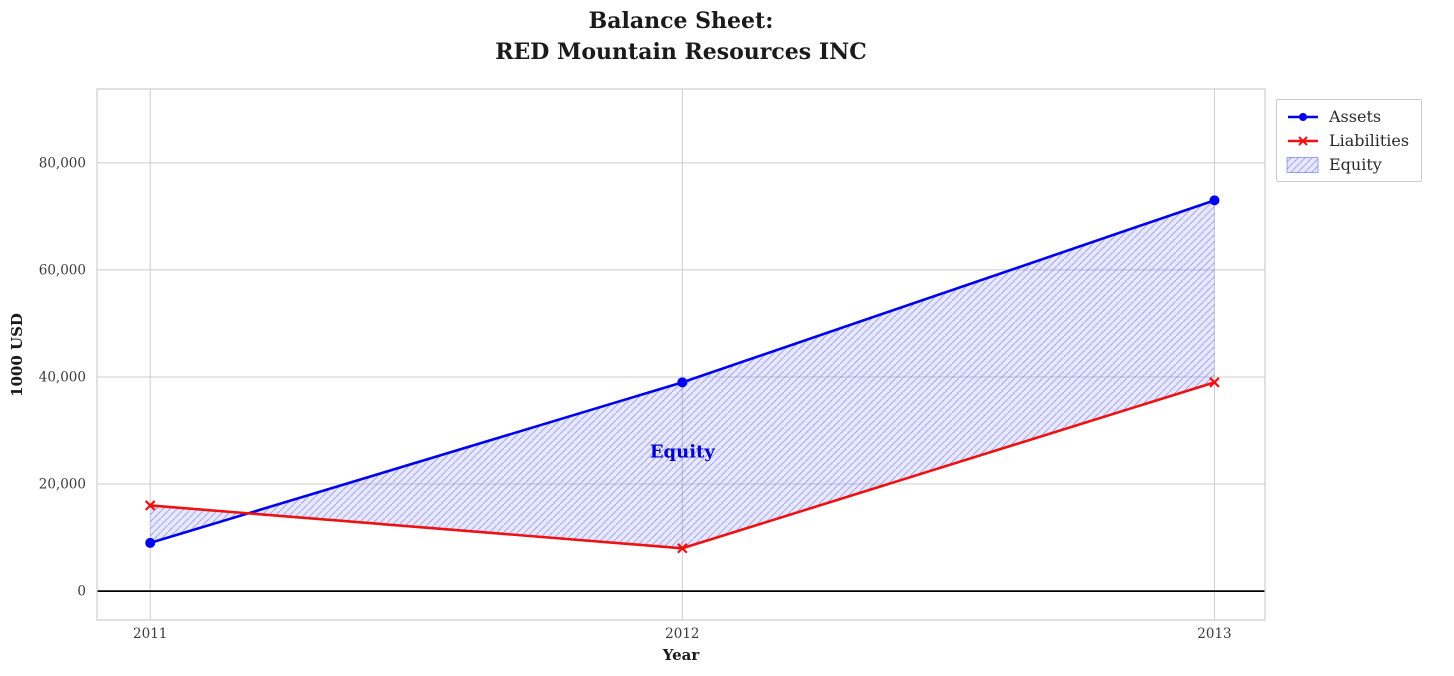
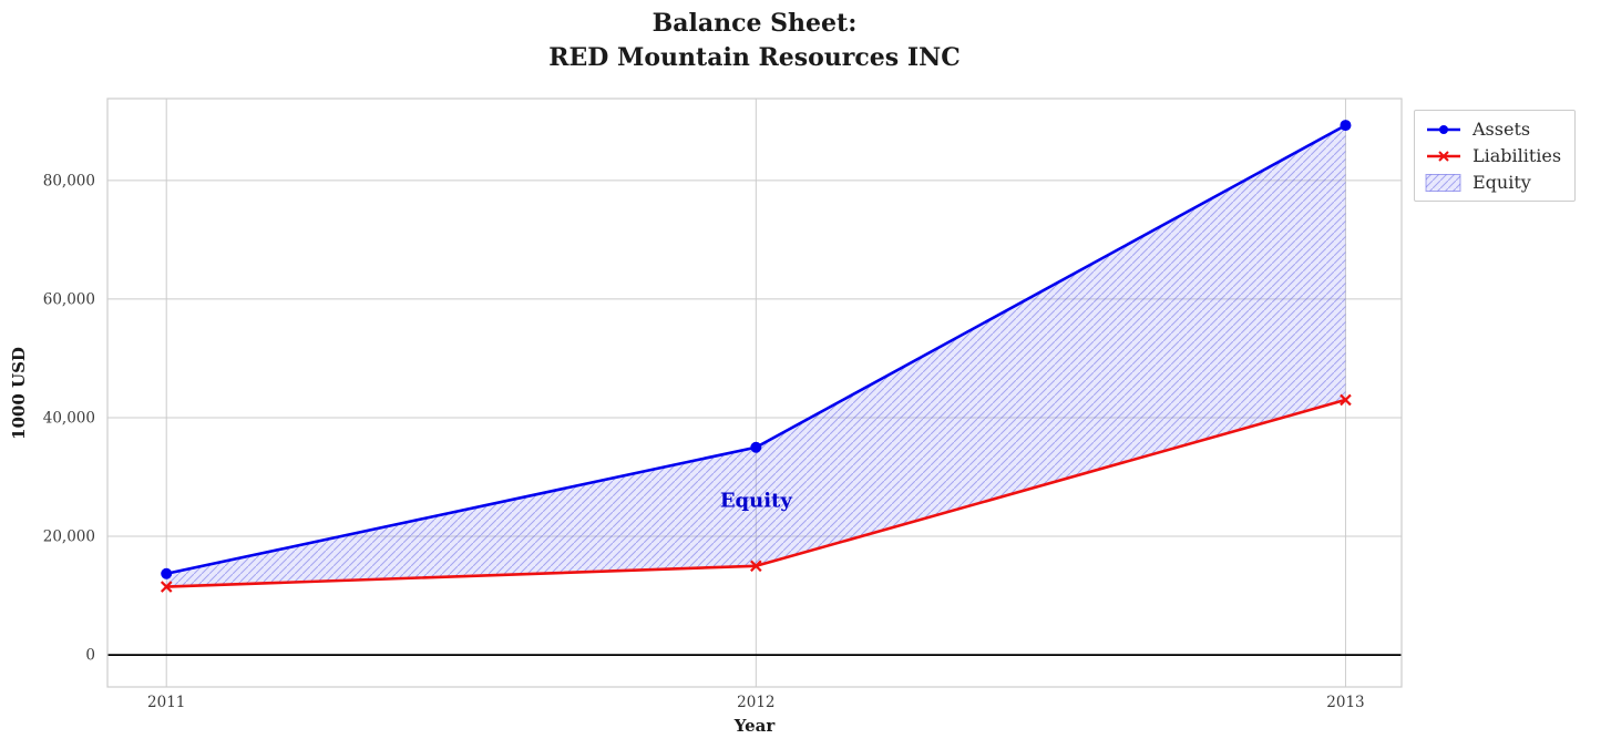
Assets/2011: 9000 -> 14000
Liabilities/2011: 16000 -> 12000
Assets/2012: 39000 -> 35000
Liabilities/2012: 8000 -> 15000
Assets/2013: 73000 -> 89000
Liabilities/2013: 39000 -> 43000
